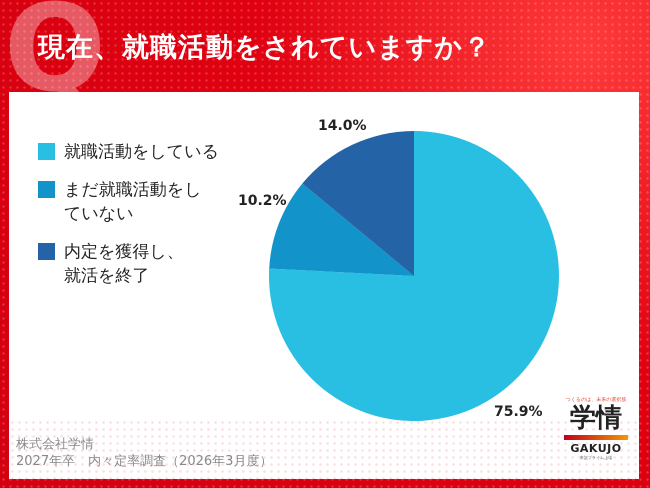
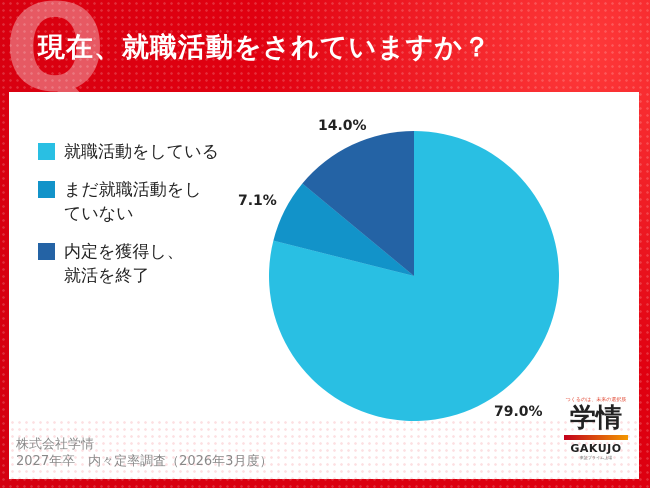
就職活動をしている: 75.9% -> 79.0%
まだ就職活動をしていない: 10.2% -> 7.1%
